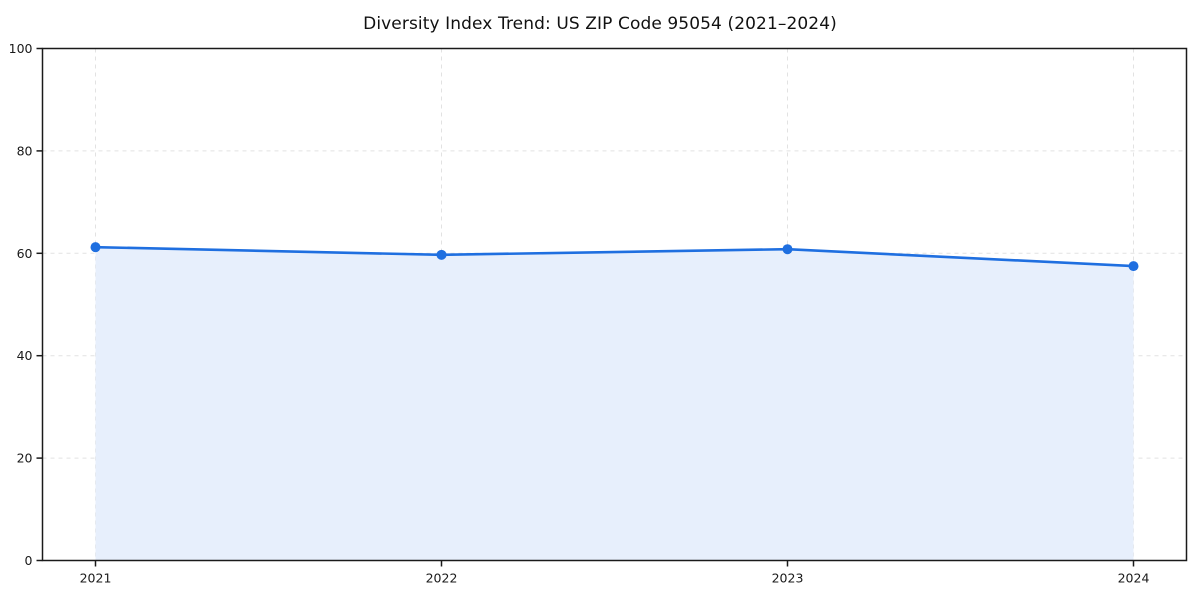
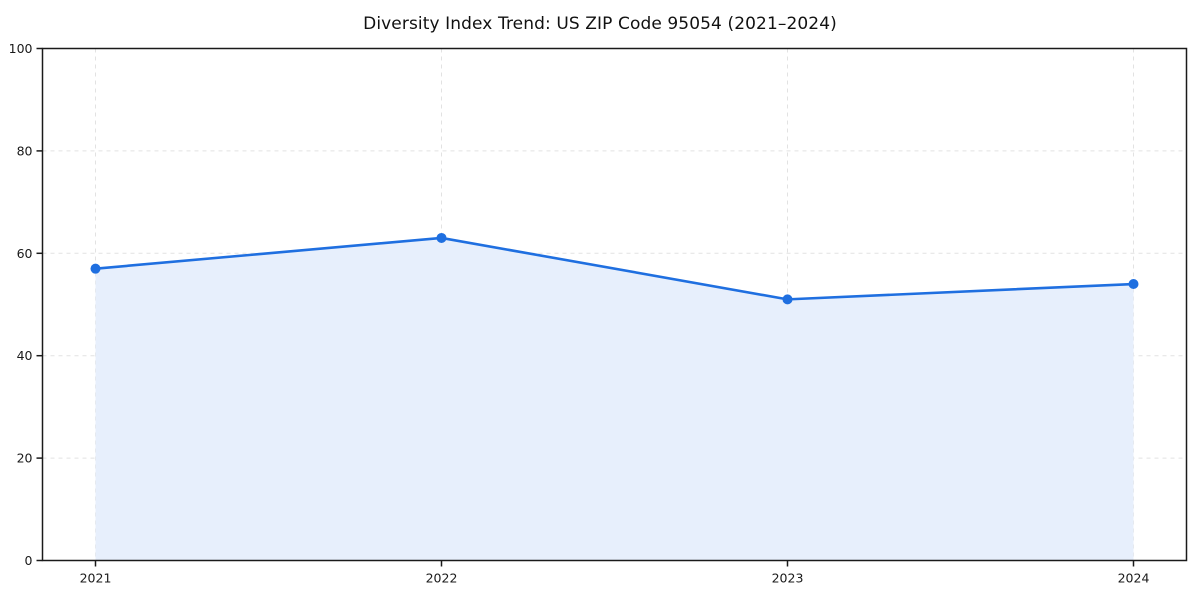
2021: 61 -> 57
2022: 60 -> 63
2023: 61 -> 51
2024: 58 -> 54
